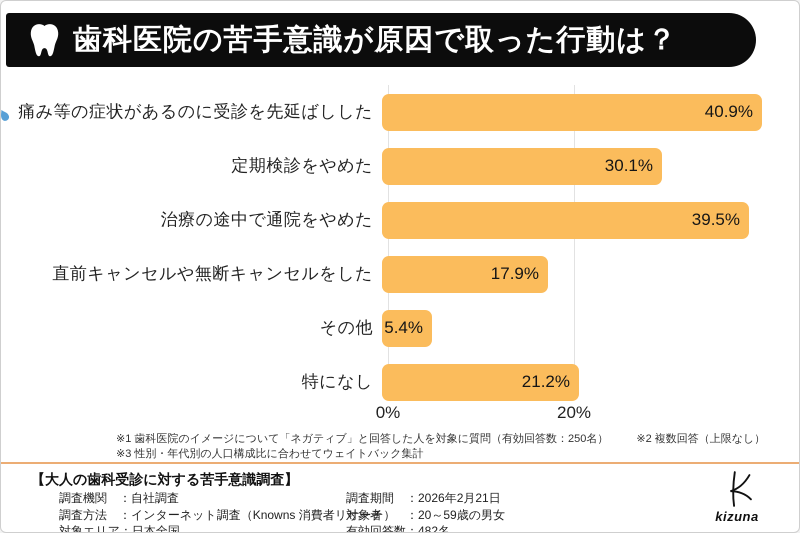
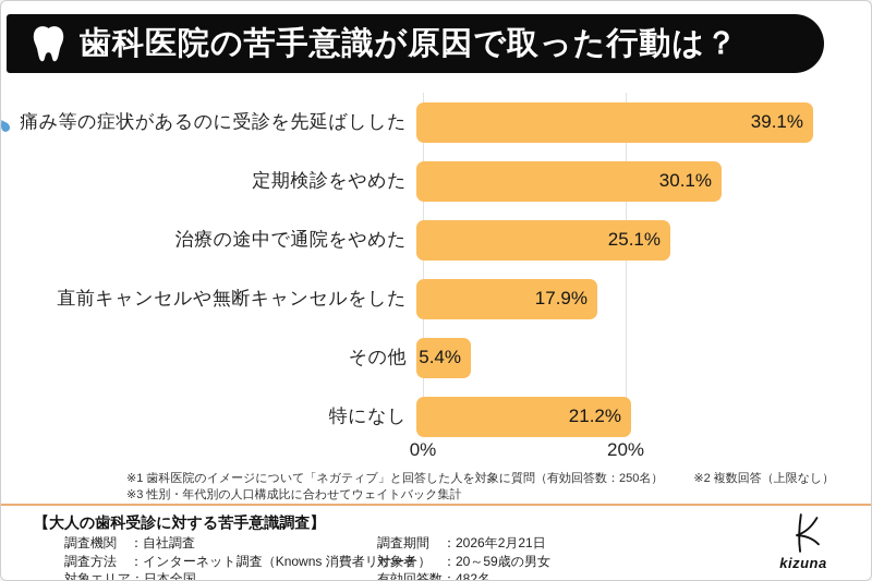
痛み等の症状があるのに受診を先延ばしした: 40.9% -> 39.1%
治療の途中で通院をやめた: 39.5% -> 25.1%
